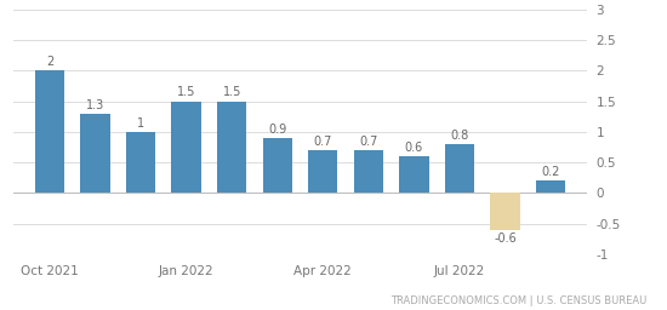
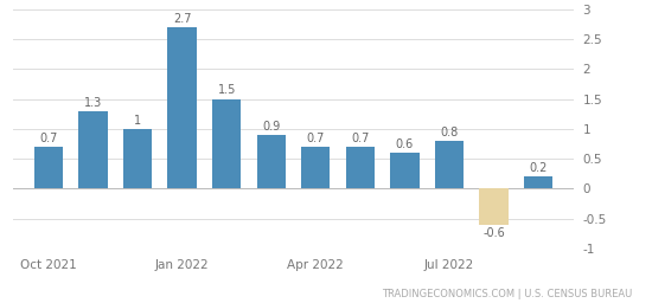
Oct 2021: 2 -> 0.7
Jan 2022: 1.5 -> 2.7
